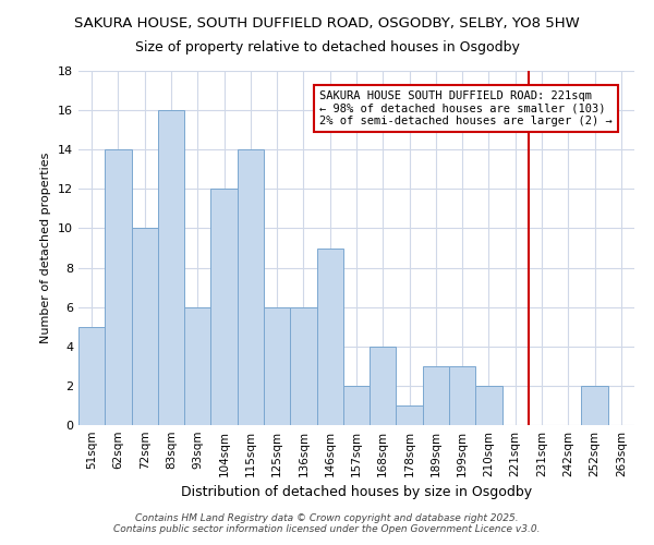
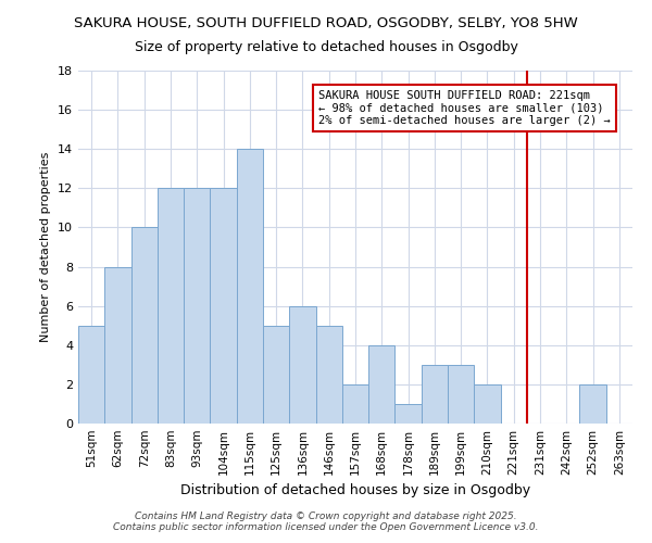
62sqm: 14 -> 8
83sqm: 16 -> 12
93sqm: 6 -> 12
125sqm: 6 -> 5
146sqm: 9 -> 5
